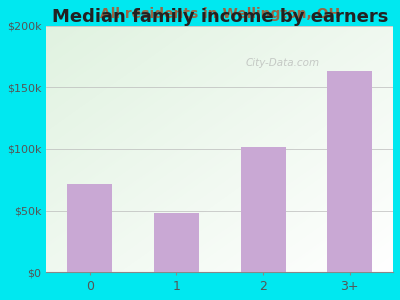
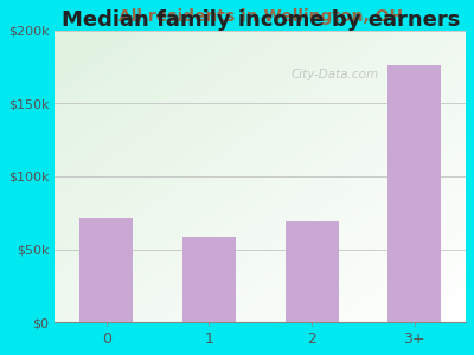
1: $48k -> $59k
2: $102k -> $69k
3+: $163k -> $176k
